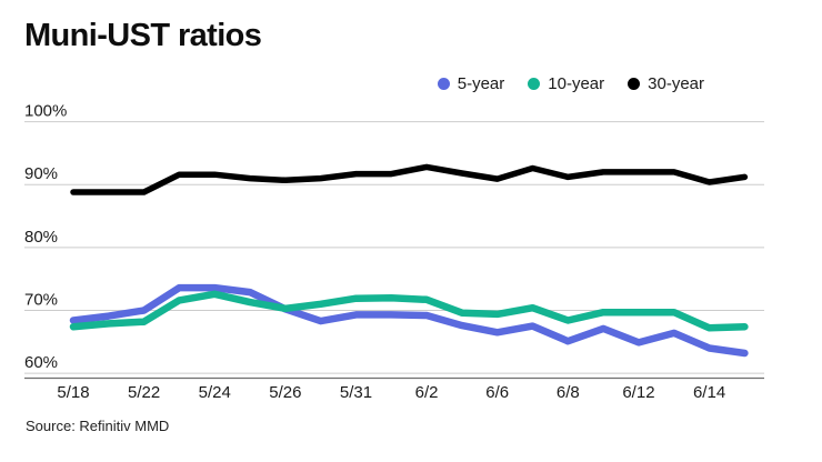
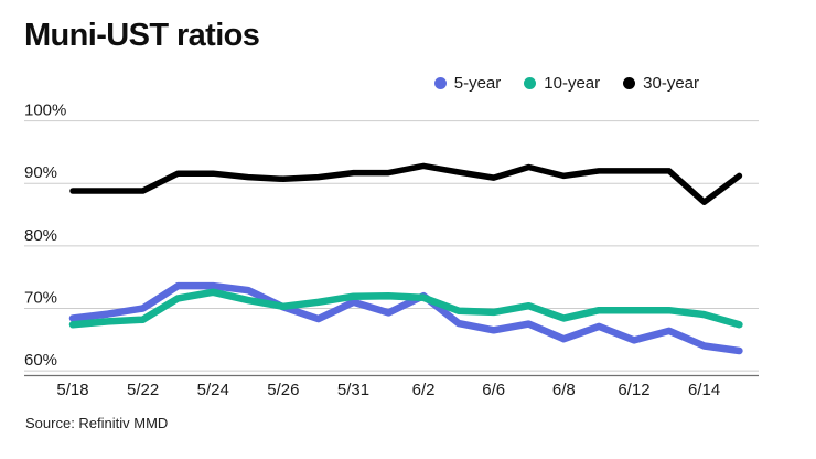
5-year/5/31: 69% -> 71%
5-year/6/2: 69% -> 72%
10-year/6/14: 67% -> 69%
30-year/6/14: 90% -> 87%
